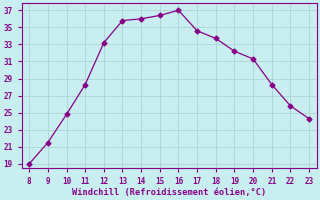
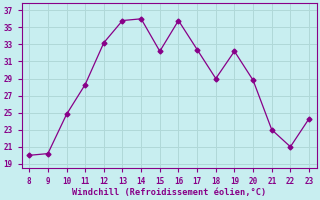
8: 19.0 -> 20.0
9: 21.5 -> 20.2
15: 36.4 -> 32.2
16: 37.0 -> 35.8
17: 34.6 -> 32.4
18: 33.7 -> 29.0
20: 31.3 -> 28.8
21: 28.3 -> 23.0
22: 25.8 -> 21.0
